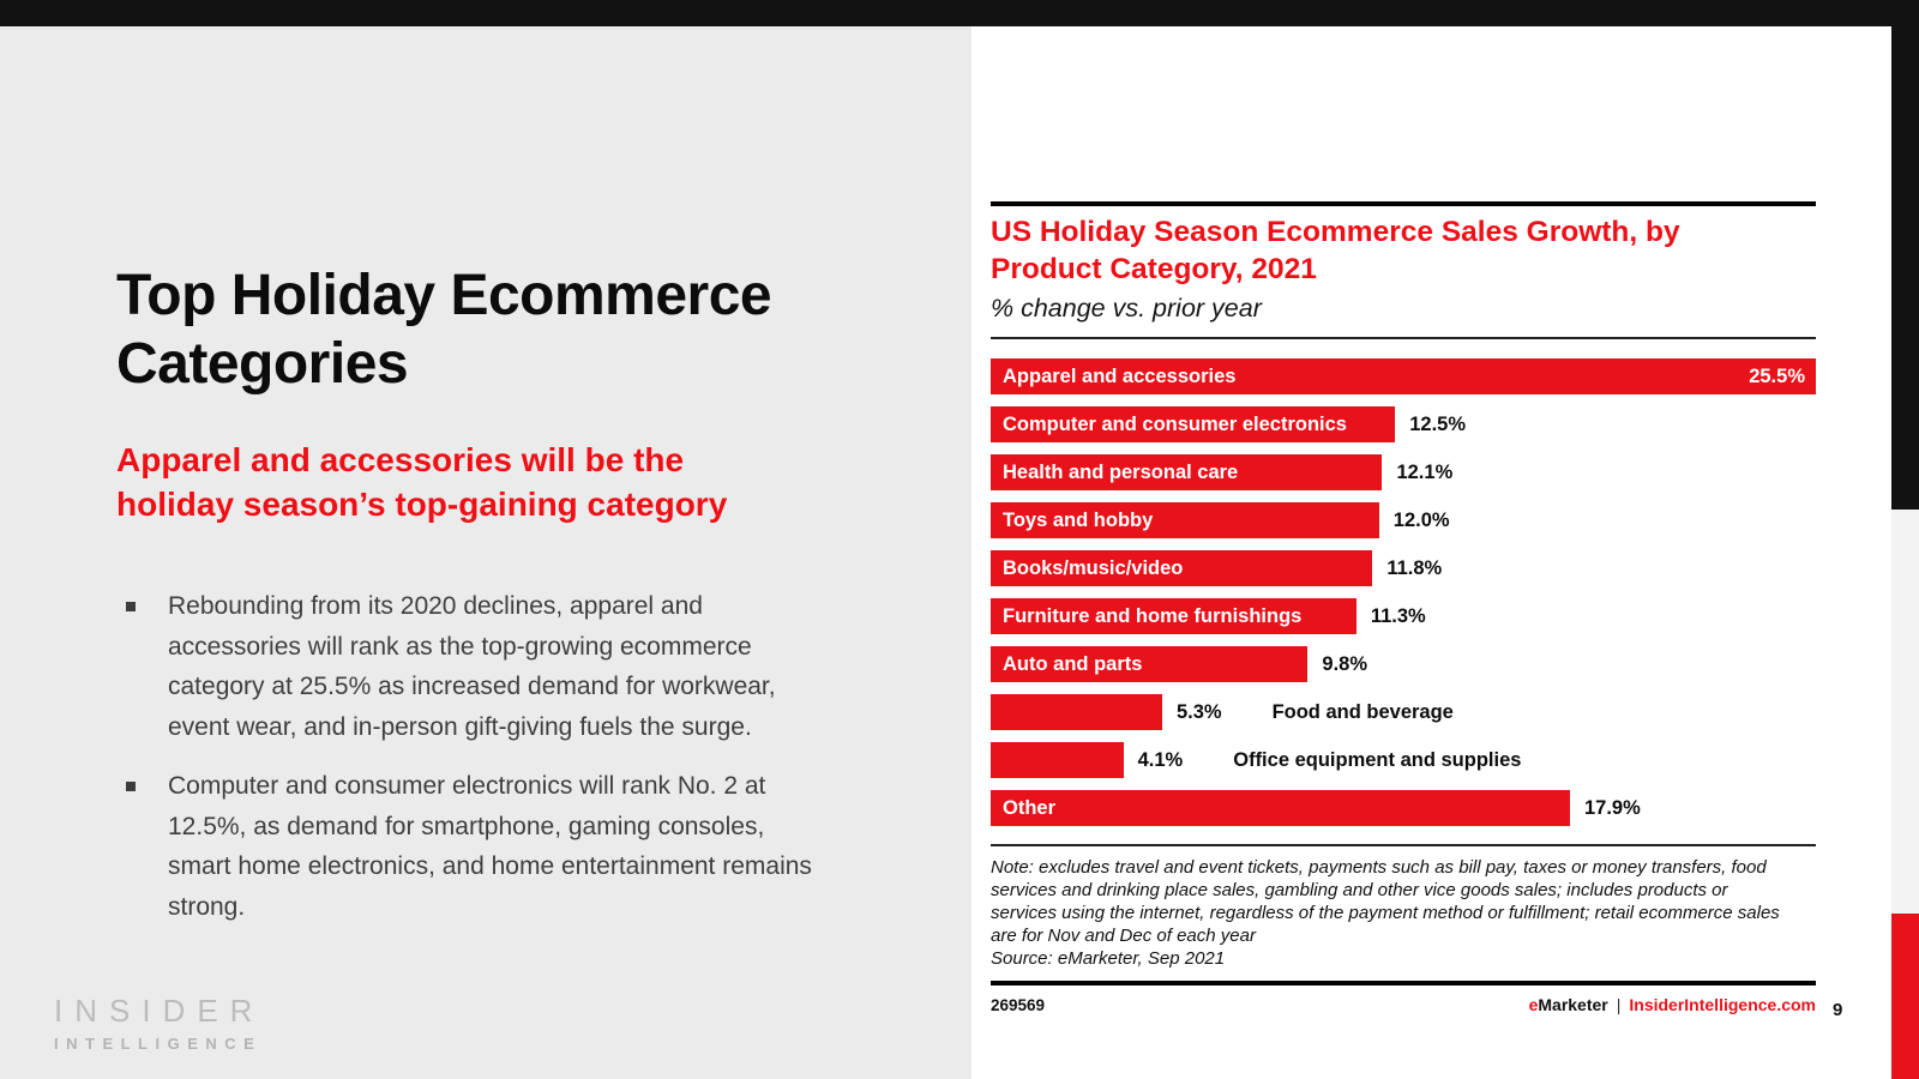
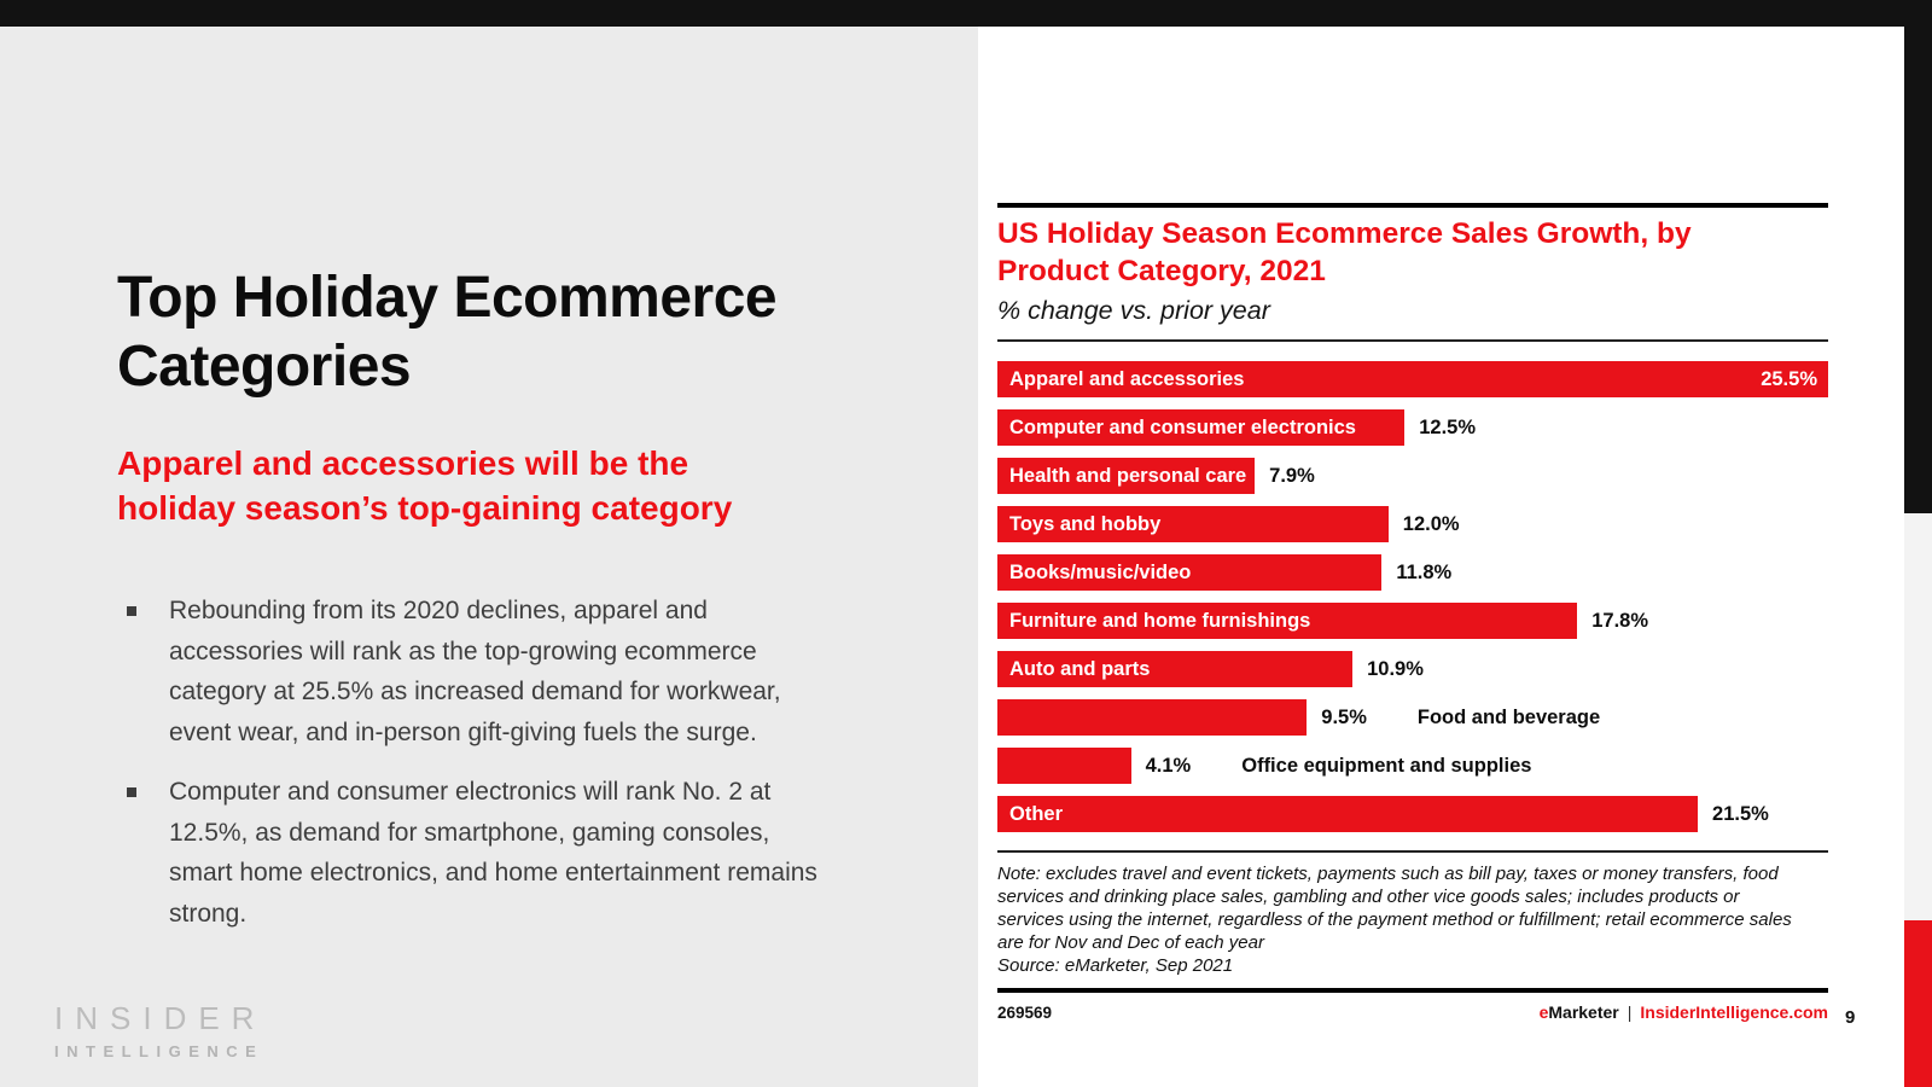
Health and personal care: 12.1% -> 7.9%
Furniture and home furnishings: 11.3% -> 17.8%
Auto and parts: 9.8% -> 10.9%
Food and beverage: 5.3% -> 9.5%
Other: 17.9% -> 21.5%
